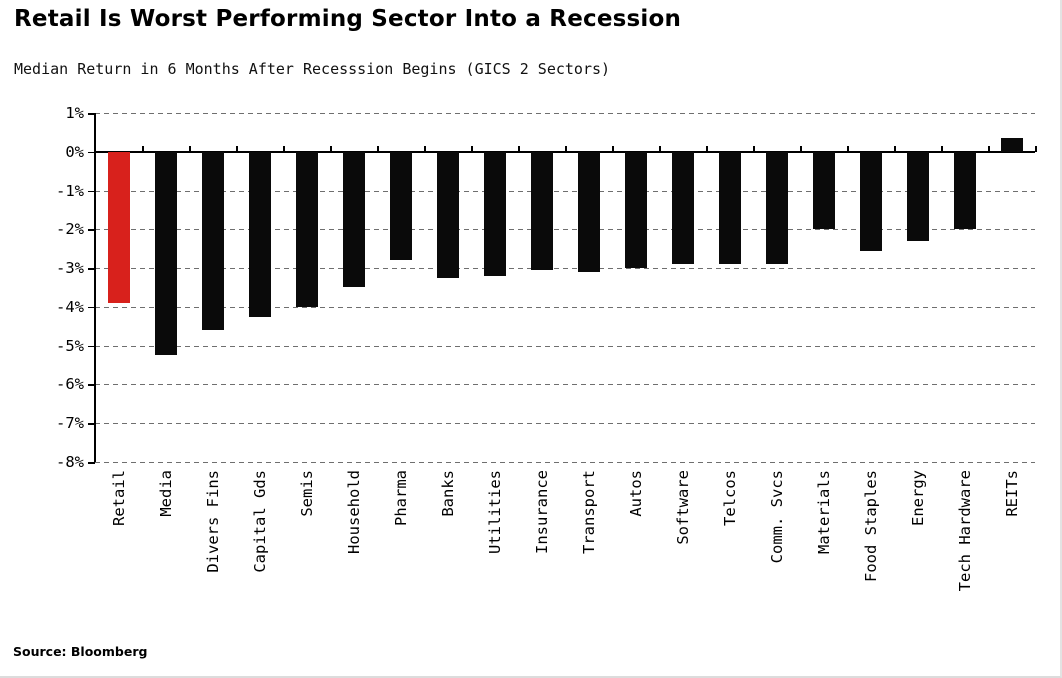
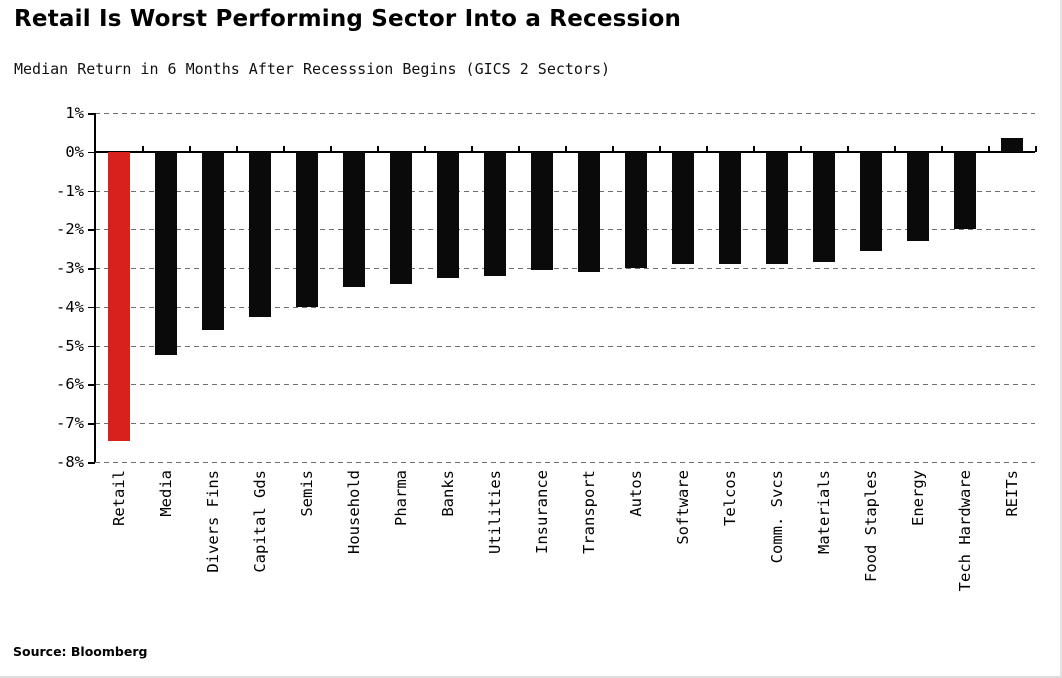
Retail: -3.9% -> -7.5%
Pharma: -2.8% -> -3.4%
Materials: -2.0% -> -2.9%
